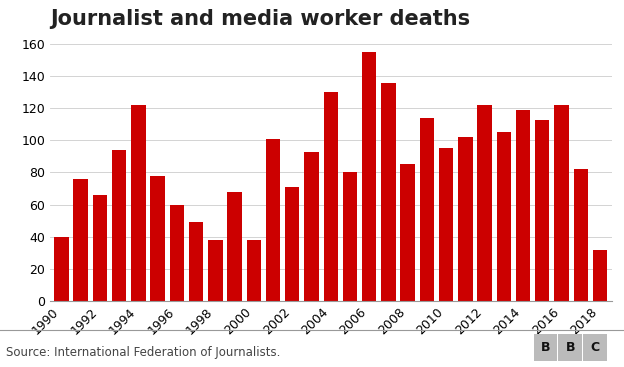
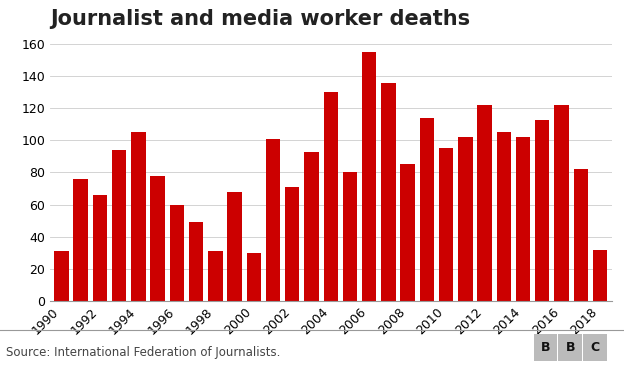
1990: 40 -> 31
1994: 122 -> 105
1998: 38 -> 31
2000: 38 -> 30
2014: 119 -> 102
